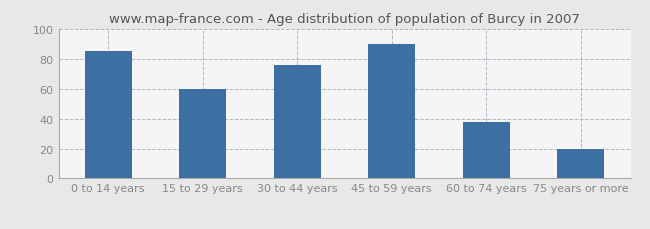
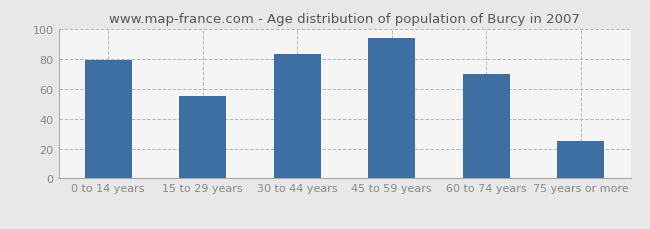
0 to 14 years: 85 -> 79
15 to 29 years: 60 -> 55
30 to 44 years: 76 -> 83
45 to 59 years: 90 -> 94
60 to 74 years: 38 -> 70
75 years or more: 20 -> 25
